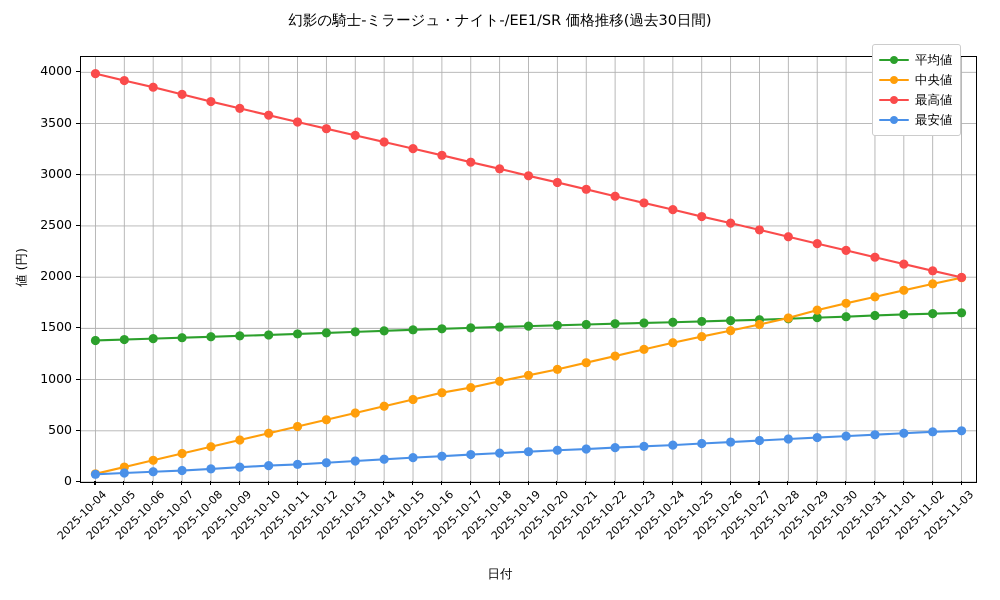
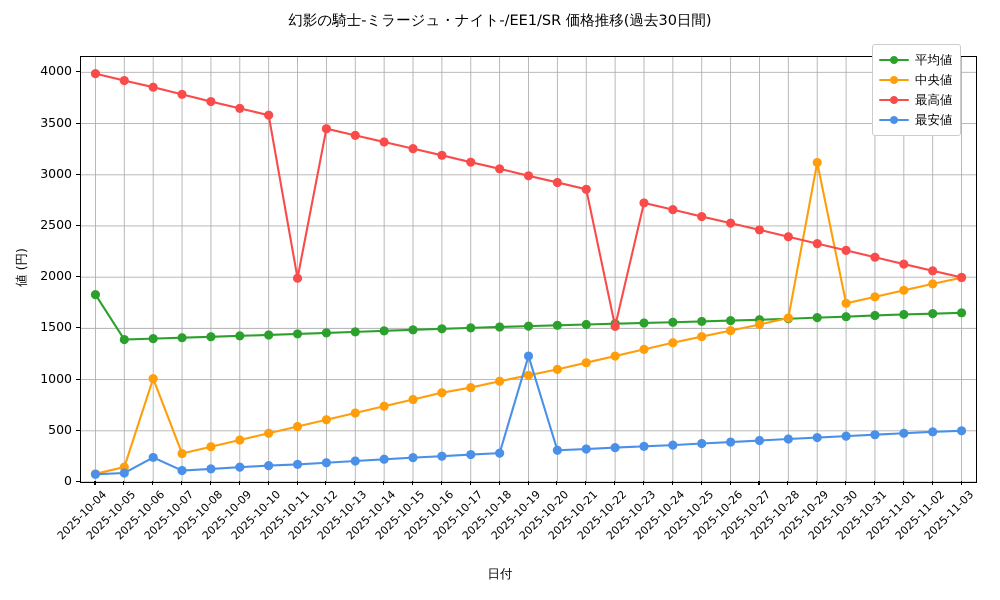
平均値/2025-10-04: 1380 -> 1830
中央値/2025-10-06: 210 -> 1010
最安値/2025-10-06: 100 -> 240
最高値/2025-10-11: 3520 -> 1990
最安値/2025-10-19: 300 -> 1230
最高値/2025-10-22: 2790 -> 1520
中央値/2025-10-29: 1680 -> 3120
